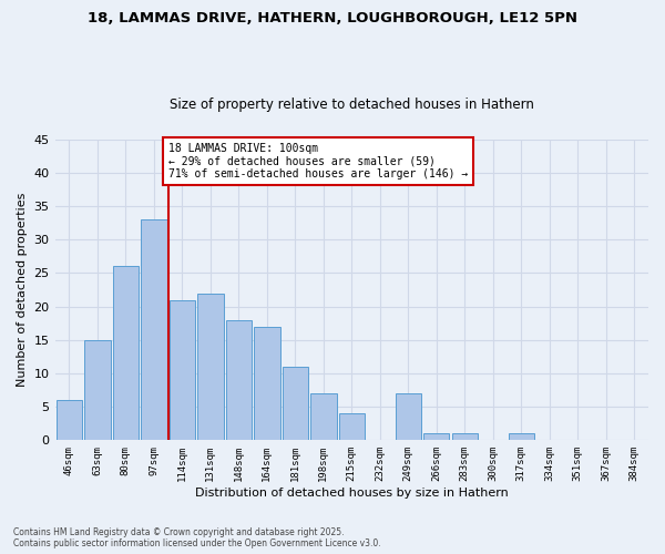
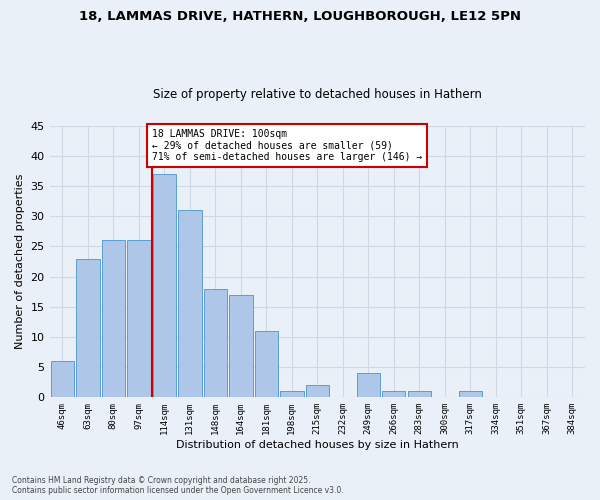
63sqm: 15 -> 23
97sqm: 33 -> 26
114sqm: 21 -> 37
131sqm: 22 -> 31
198sqm: 7 -> 1
215sqm: 4 -> 2
249sqm: 7 -> 4
